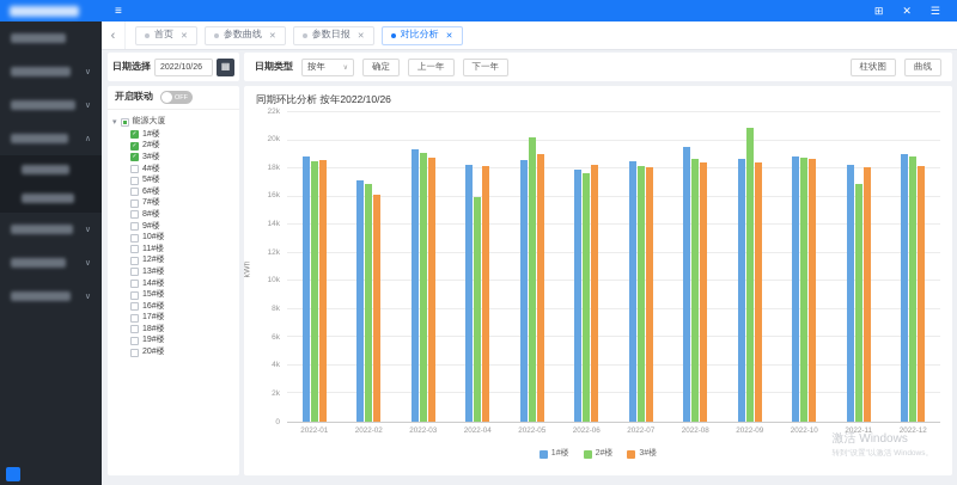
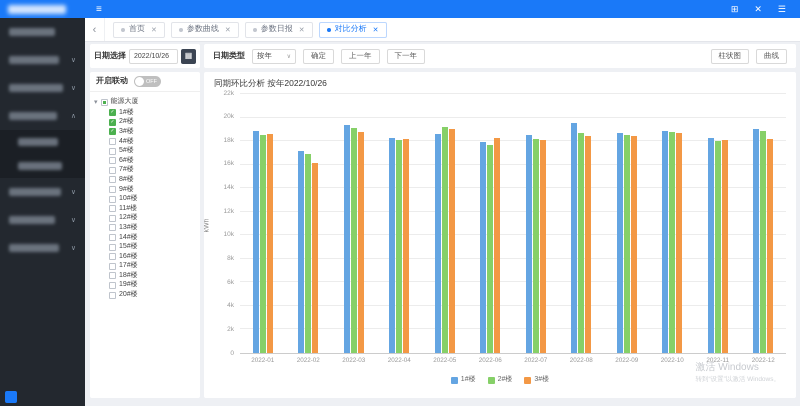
2#楼/2022-04: 16.0k -> 18.1k
2#楼/2022-05: 20.2k -> 19.2k
2#楼/2022-09: 20.9k -> 18.5k
2#楼/2022-11: 16.9k -> 18.0k
